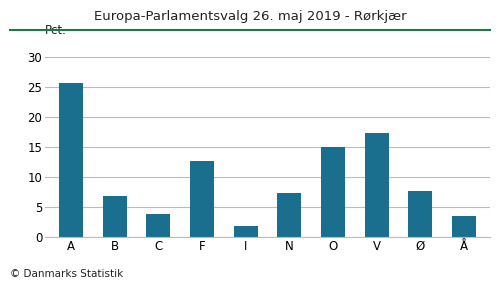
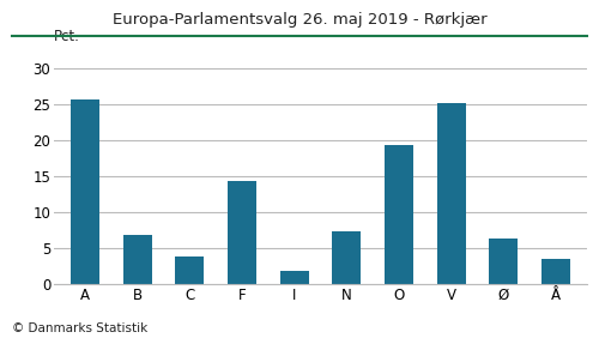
F: 12.7 -> 14.4
O: 15.0 -> 19.4
V: 17.4 -> 25.2
Ø: 7.6 -> 6.4
